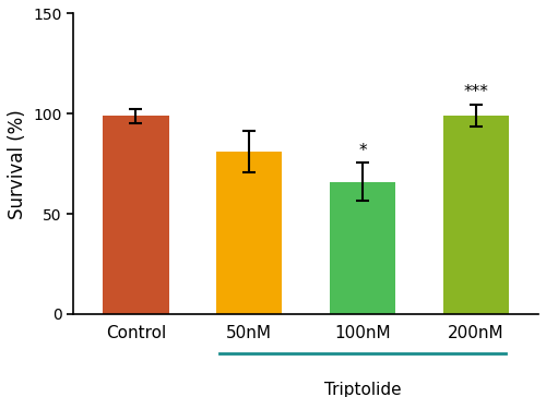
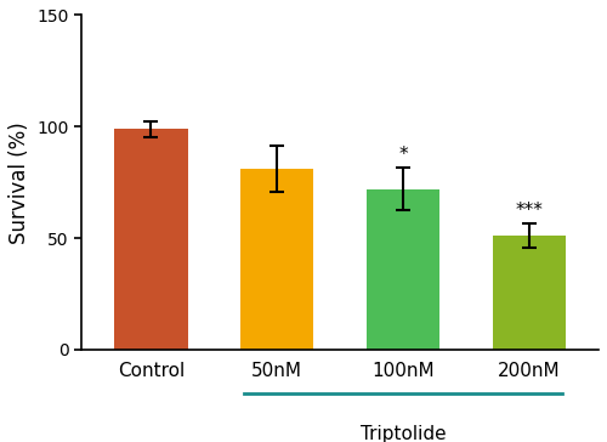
100nM: 66 -> 72
200nM: 99 -> 51
